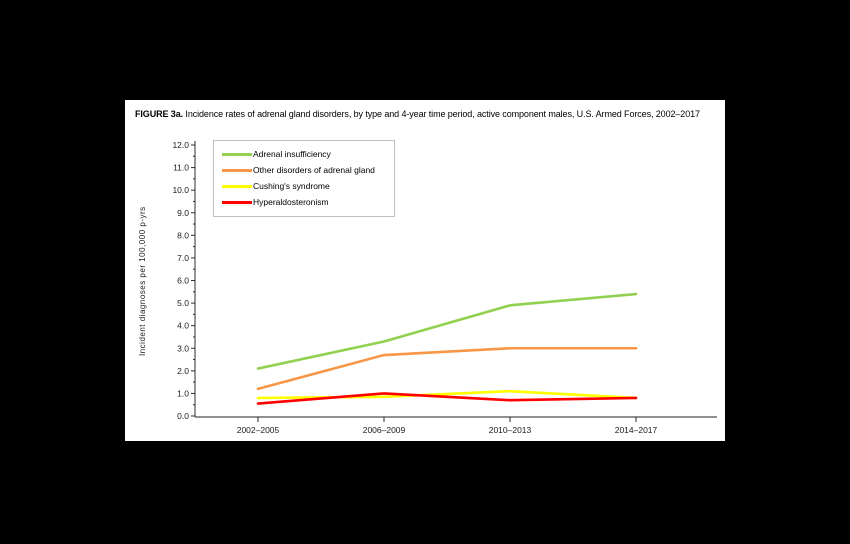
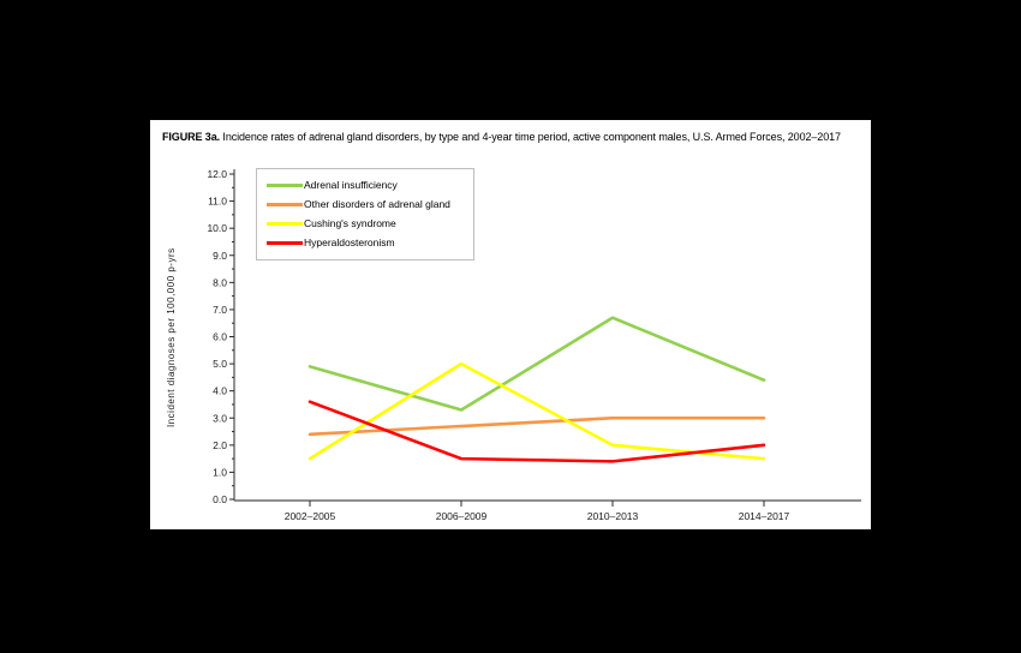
Adrenal insufficiency/2002–2005: 2.1 -> 4.9
Other disorders of adrenal gland/2002–2005: 1.2 -> 2.4
Cushing's syndrome/2002–2005: 0.8 -> 1.5
Hyperaldosteronism/2002–2005: 0.6 -> 3.6
Cushing's syndrome/2006–2009: 0.8 -> 5.0
Hyperaldosteronism/2006–2009: 1.0 -> 1.5
Adrenal insufficiency/2010–2013: 4.9 -> 6.7
Cushing's syndrome/2010–2013: 1.1 -> 2.0
Hyperaldosteronism/2010–2013: 0.7 -> 1.4
Adrenal insufficiency/2014–2017: 5.4 -> 4.4
Cushing's syndrome/2014–2017: 0.8 -> 1.5
Hyperaldosteronism/2014–2017: 0.8 -> 2.0
